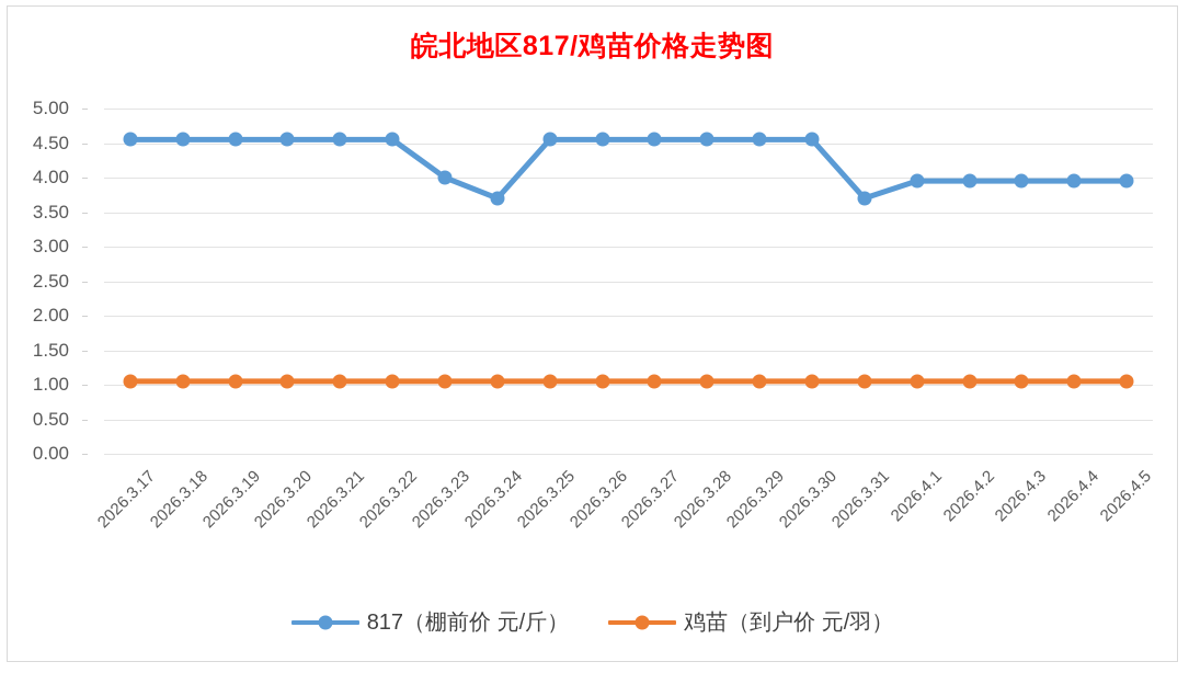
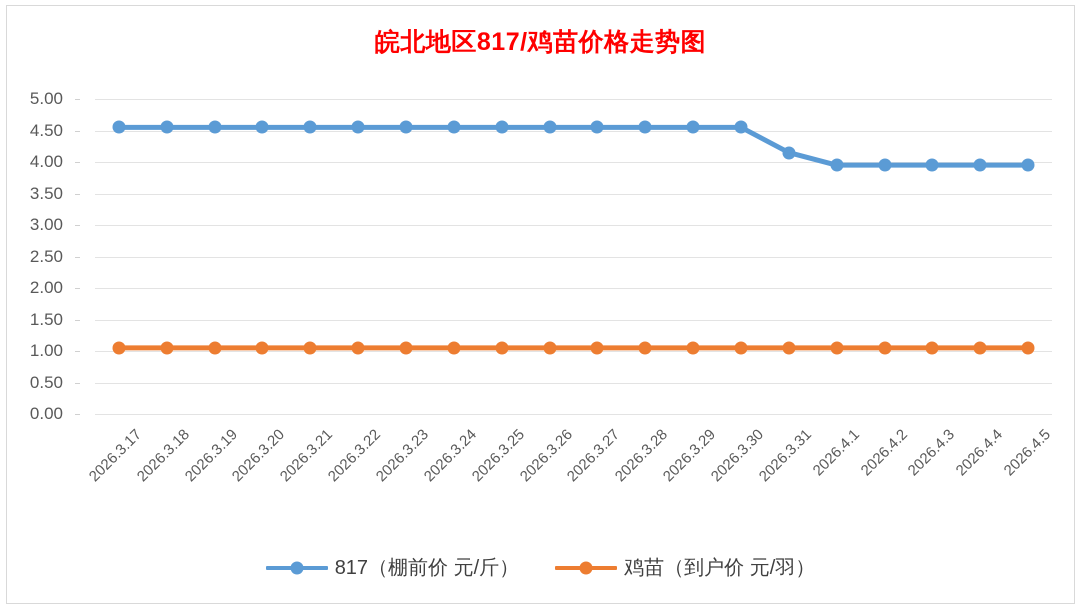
817（棚前价 元/斤）/2026.3.23: 4.0 -> 4.5
817（棚前价 元/斤）/2026.3.24: 3.7 -> 4.5
817（棚前价 元/斤）/2026.3.31: 3.7 -> 4.2
